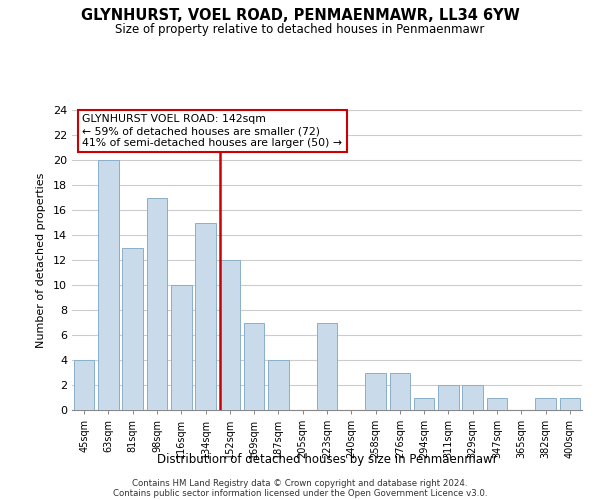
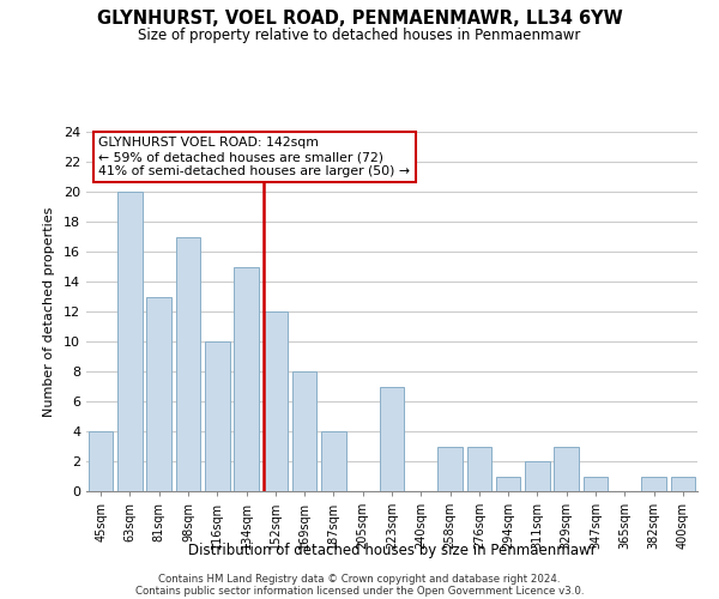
169sqm: 7 -> 8
329sqm: 2 -> 3
